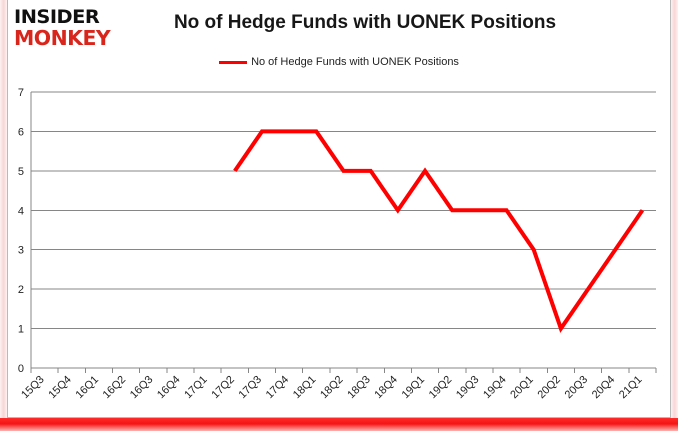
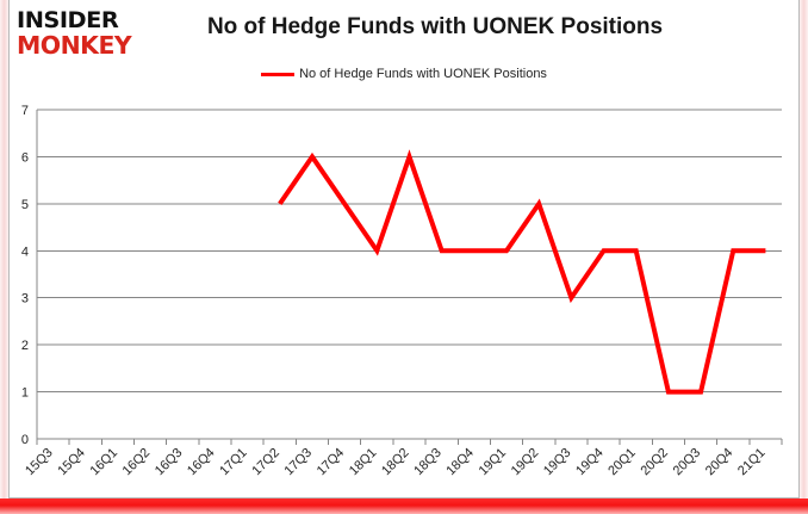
17Q4: 6 -> 5
18Q1: 6 -> 4
18Q2: 5 -> 6
18Q3: 5 -> 4
19Q1: 5 -> 4
19Q2: 4 -> 5
19Q3: 4 -> 3
20Q1: 3 -> 4
20Q3: 2 -> 1
20Q4: 3 -> 4
